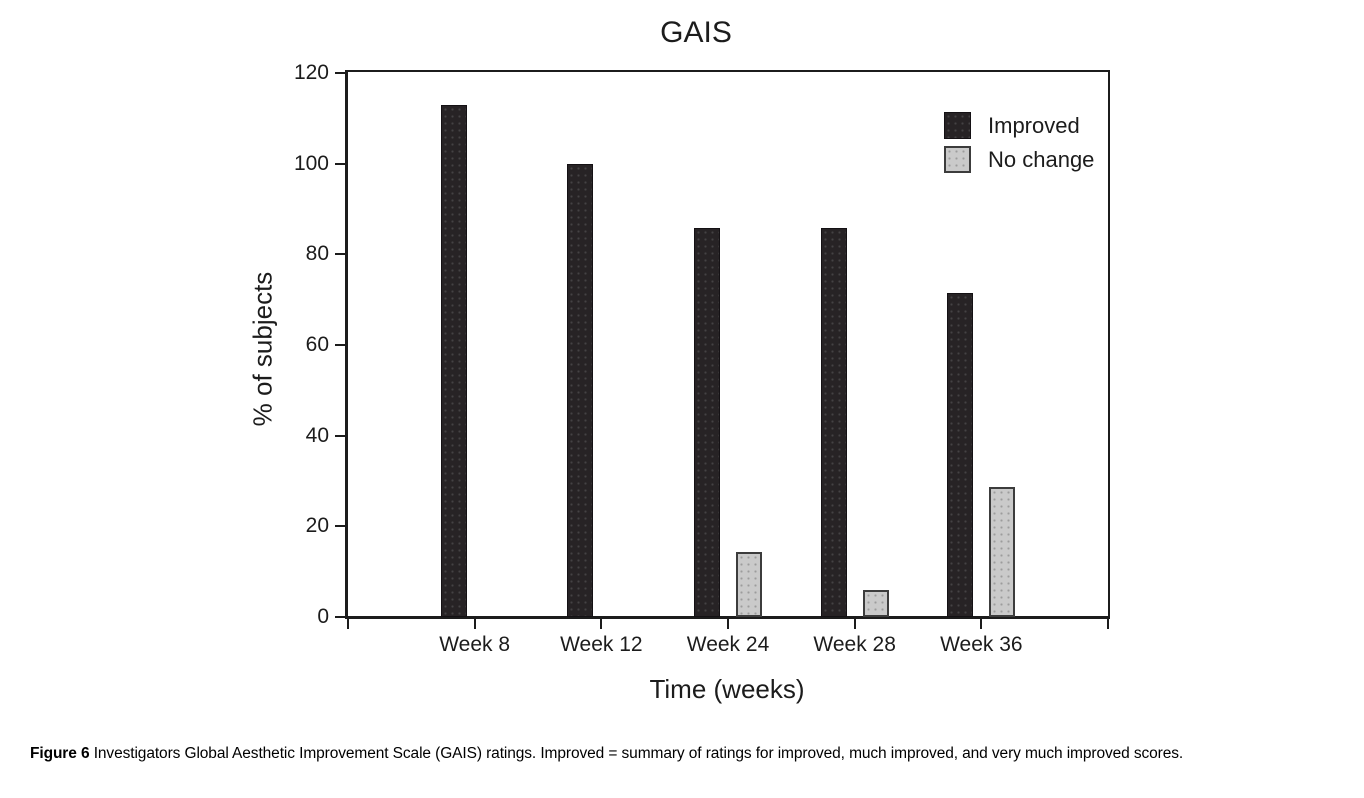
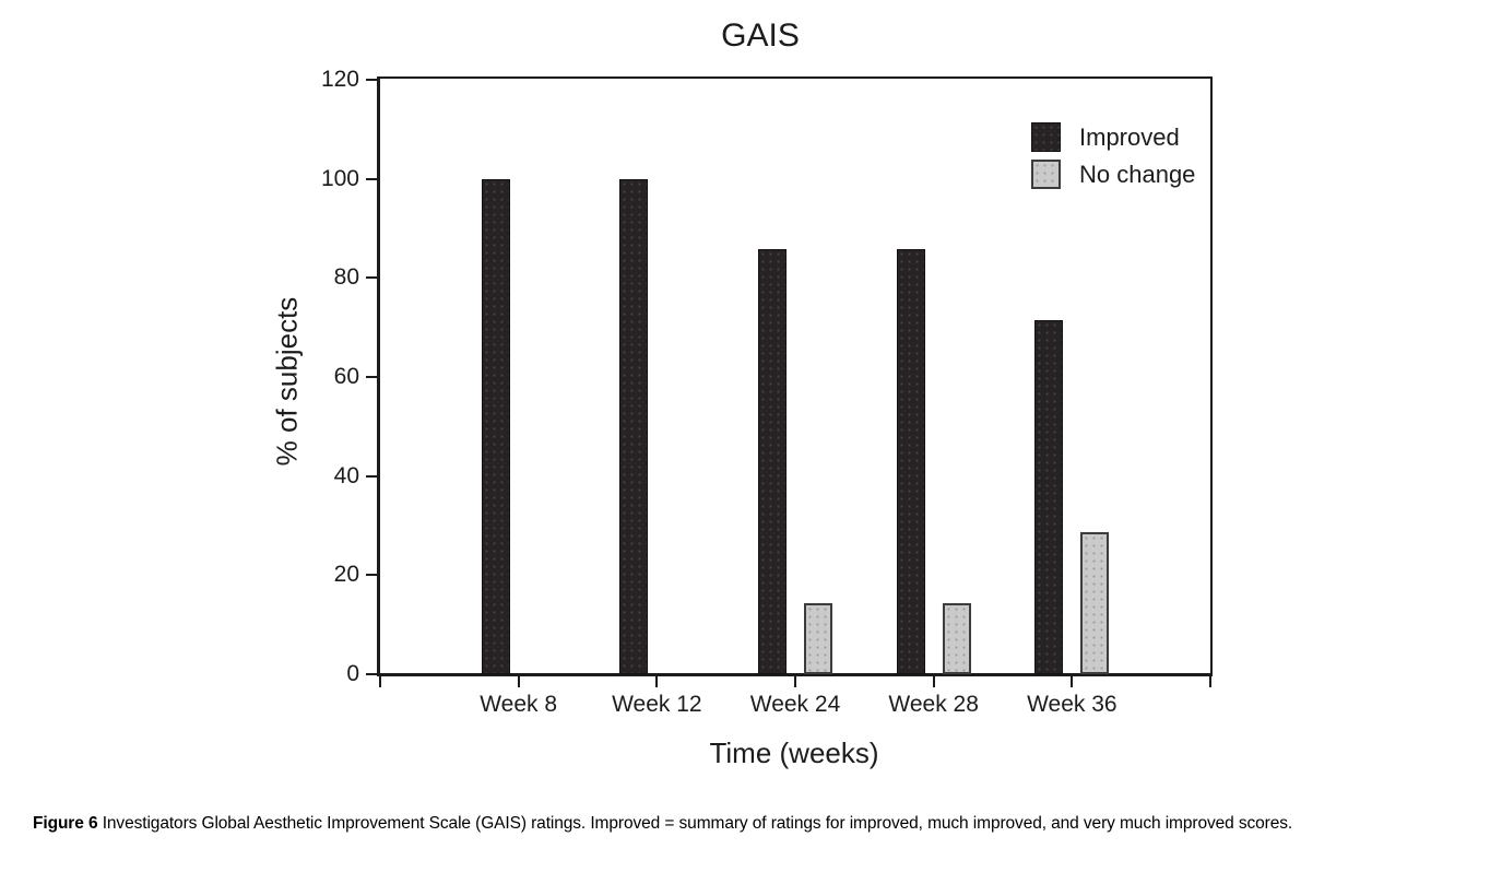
Improved/Week 8: 113 -> 100
No change/Week 28: 6 -> 14
